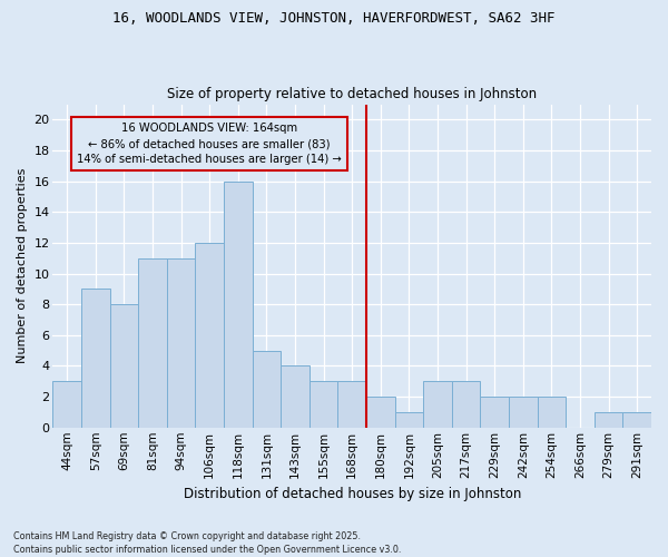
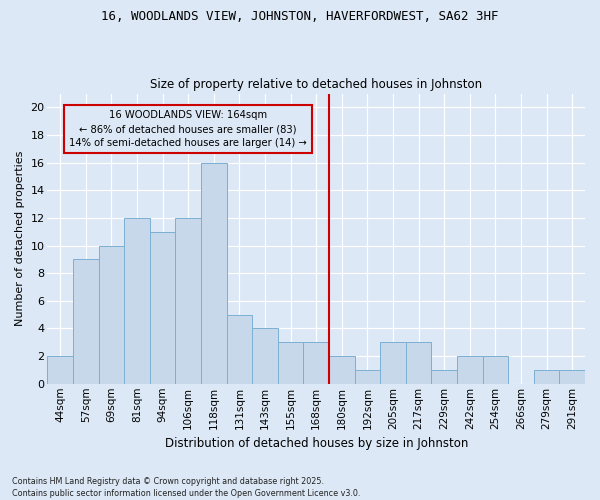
44sqm: 3 -> 2
69sqm: 8 -> 10
81sqm: 11 -> 12
229sqm: 2 -> 1
